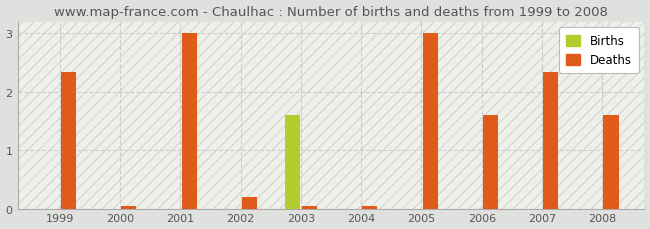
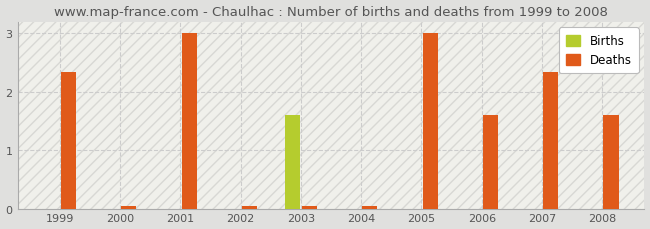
Deaths/2002: 0.20 -> 0.05
